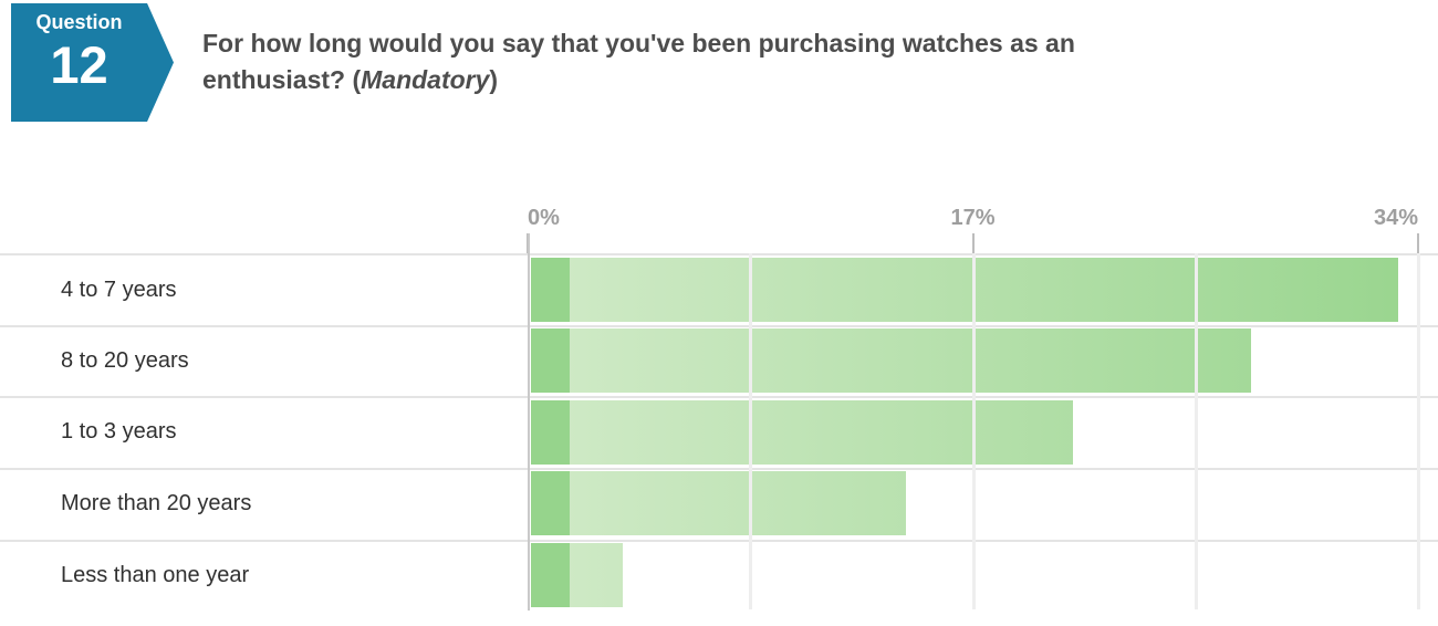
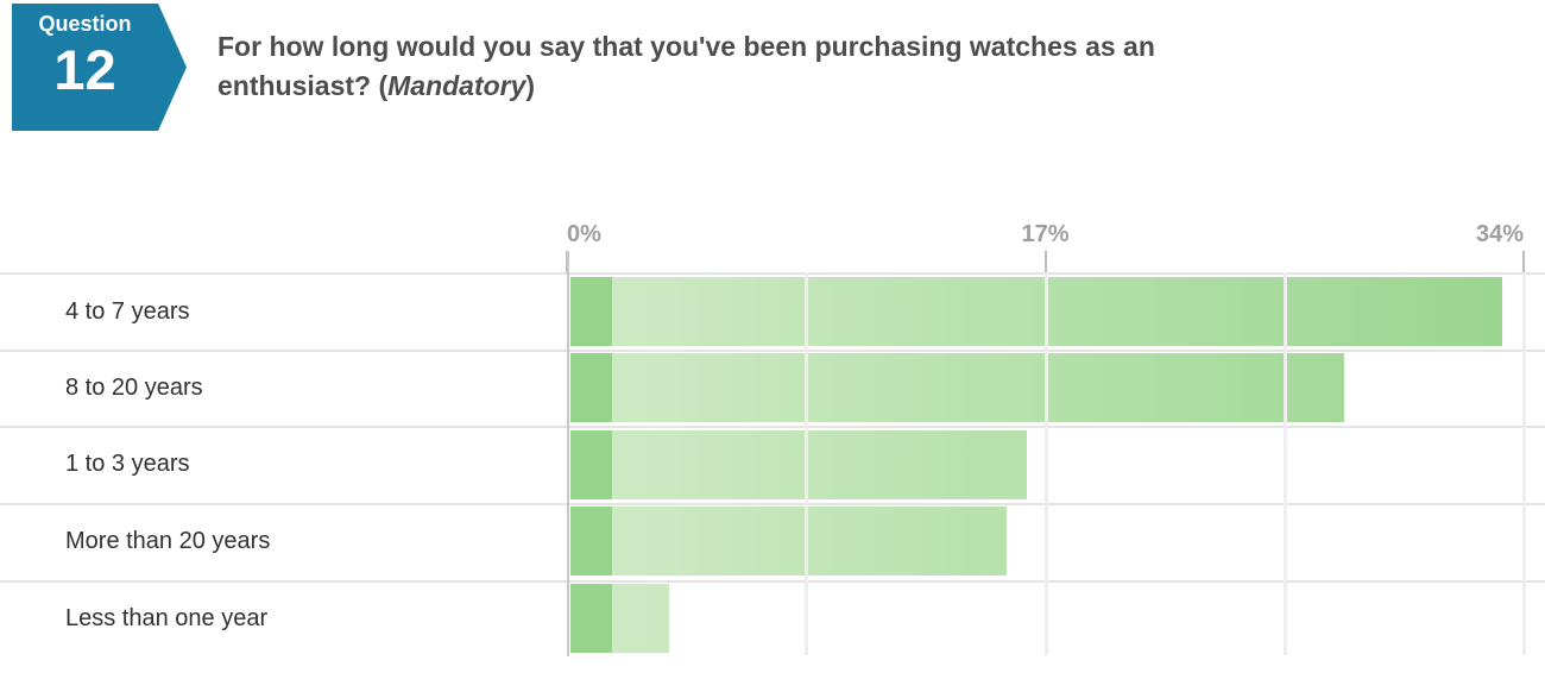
1 to 3 years: 20.7% -> 16.2%
More than 20 years: 14.3% -> 15.5%
